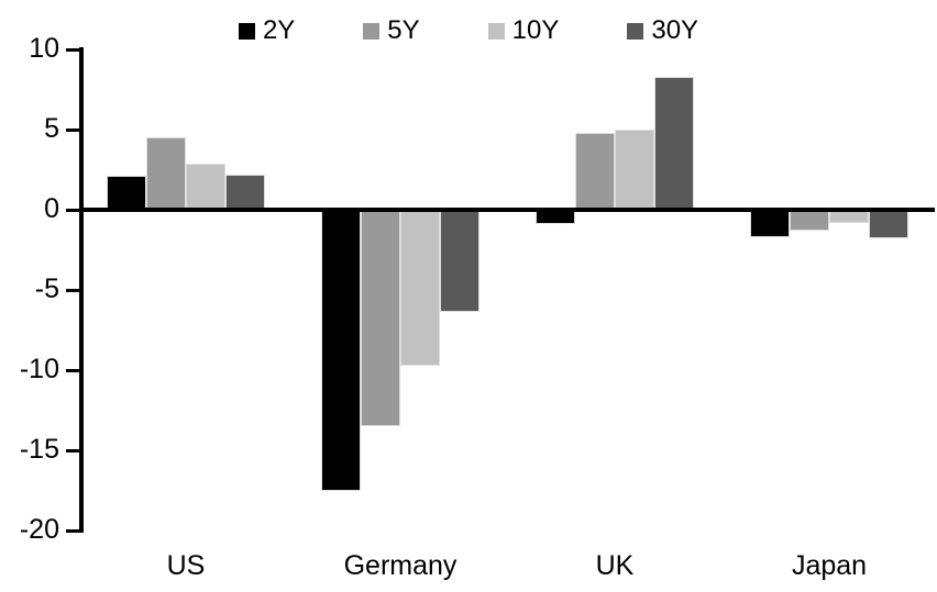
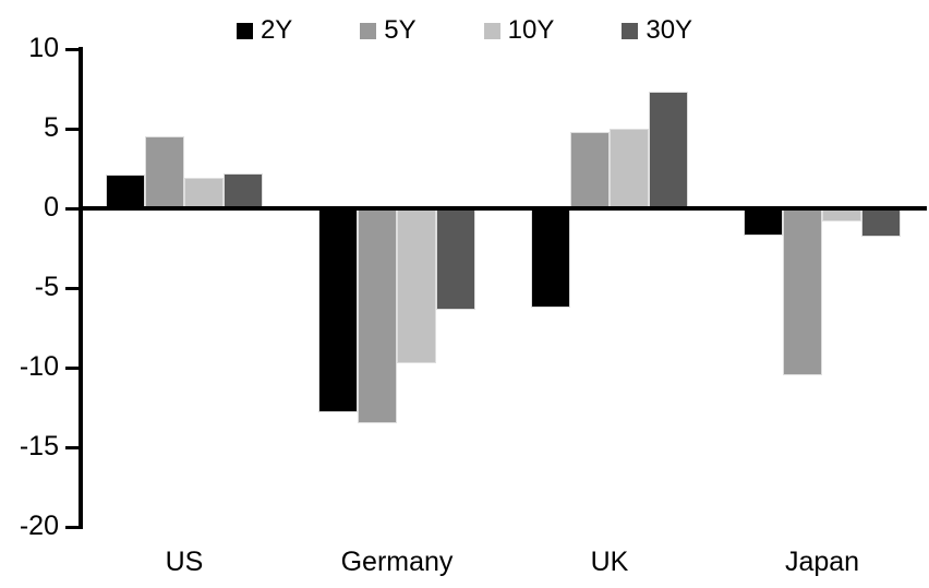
10Y/US: 2.9 -> 1.9
2Y/Germany: -17.5 -> -12.8
2Y/UK: -0.9 -> -6.2
30Y/UK: 8.3 -> 7.3
5Y/Japan: -1.3 -> -10.5
